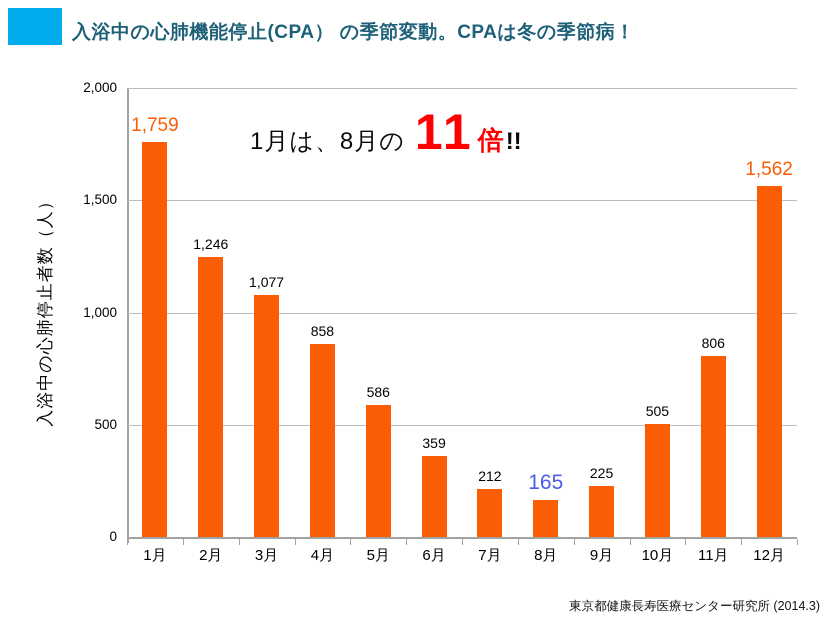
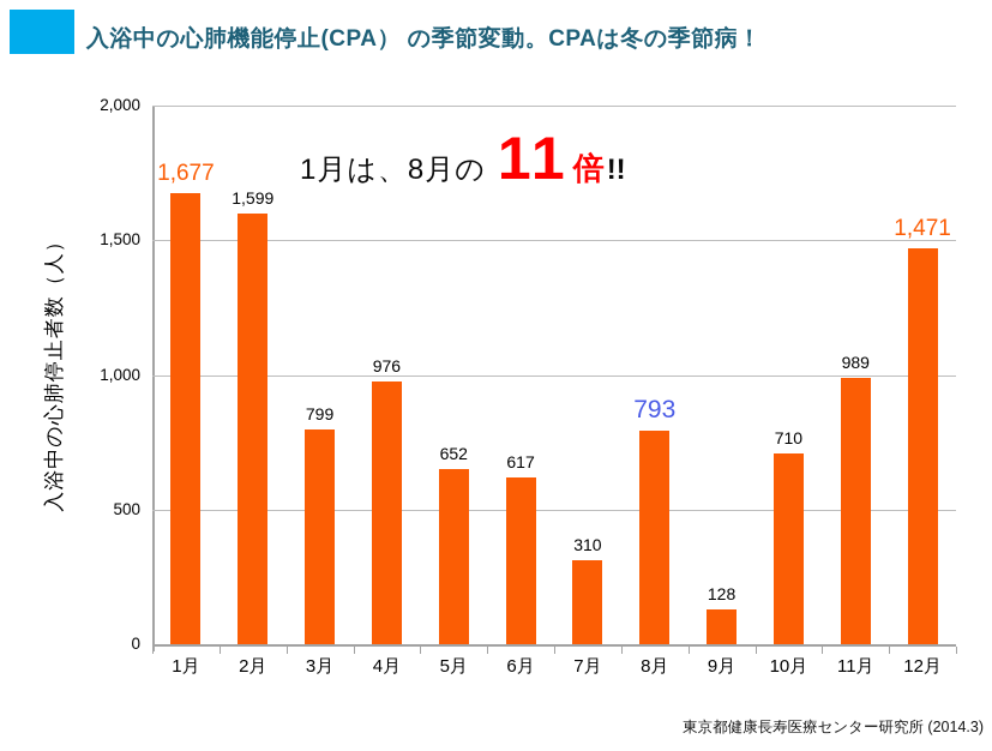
1月: 1,759 -> 1,677
2月: 1,246 -> 1,599
3月: 1,077 -> 799
4月: 858 -> 976
5月: 586 -> 652
6月: 359 -> 617
7月: 212 -> 310
8月: 165 -> 793
9月: 225 -> 128
10月: 505 -> 710
11月: 806 -> 989
12月: 1,562 -> 1,471
